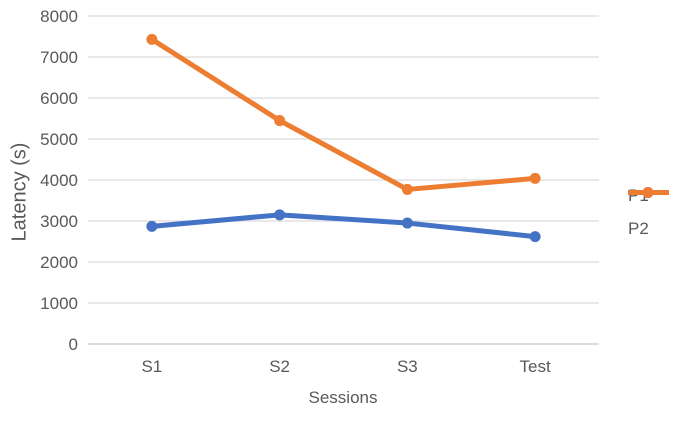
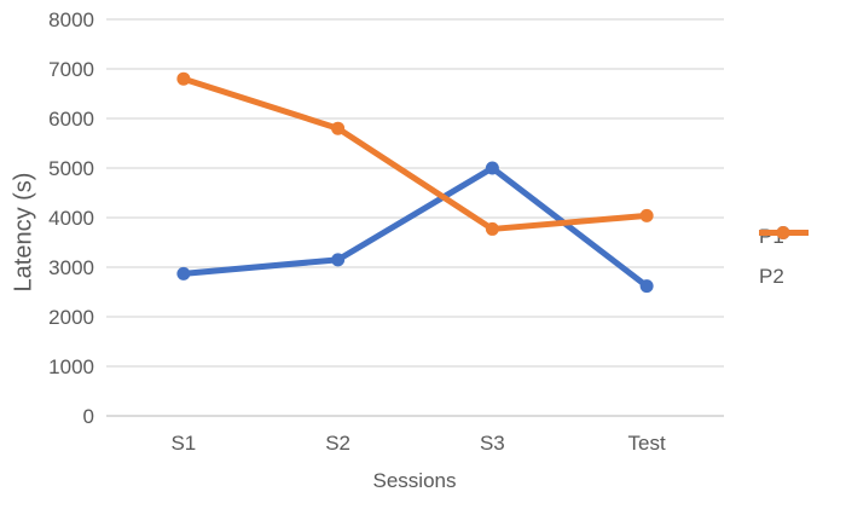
P2/S1: 7400 -> 6800
P2/S2: 5400 -> 5800
P1/S3: 3000 -> 5000
